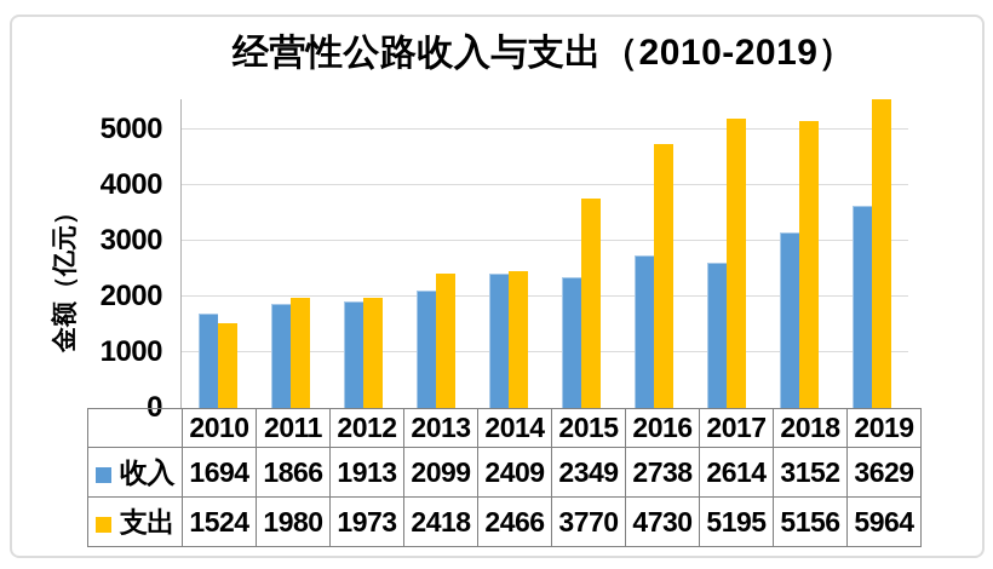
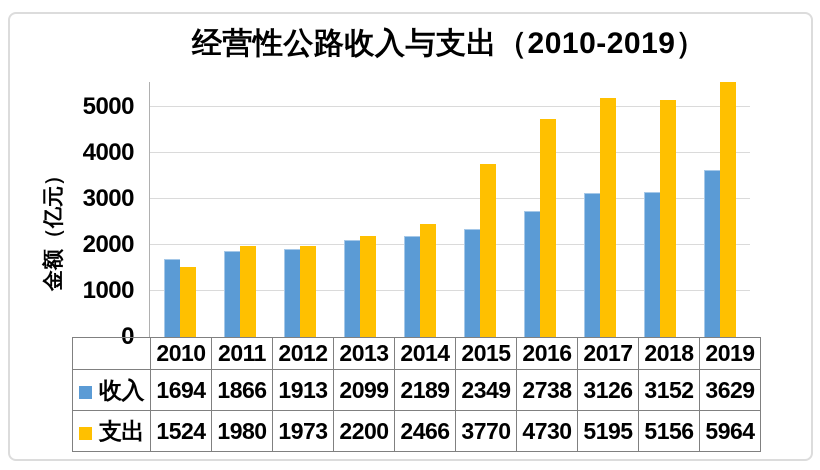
支出/2013: 2418 -> 2200
收入/2014: 2409 -> 2189
收入/2017: 2614 -> 3126
